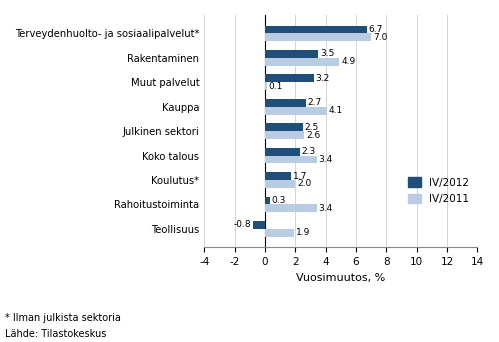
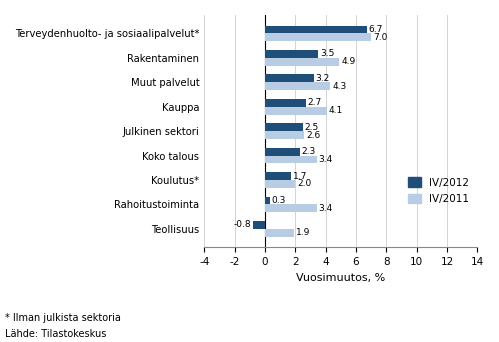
IV/2011/Muut palvelut: 0.1 -> 4.3
